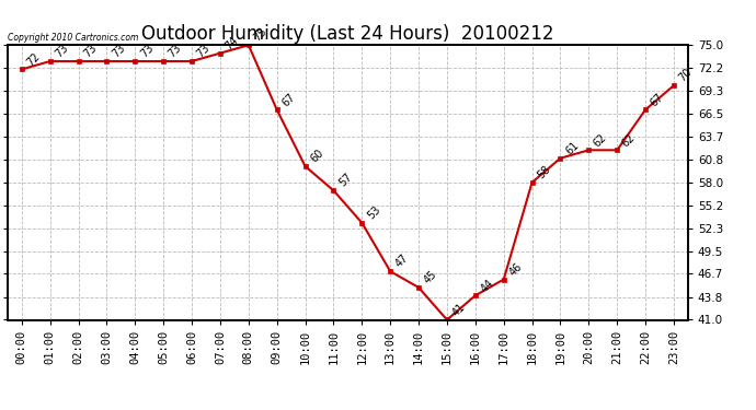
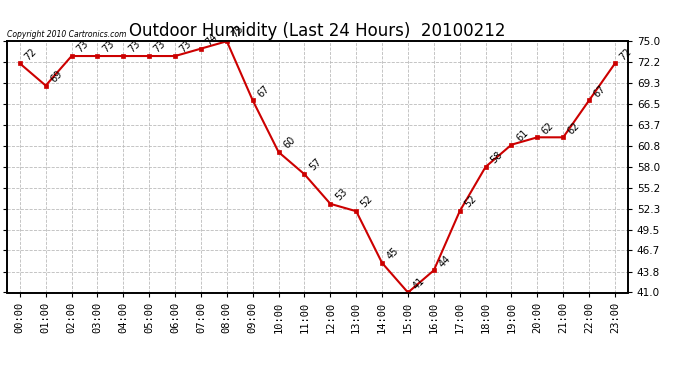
01:00: 73 -> 69
13:00: 47 -> 52
17:00: 46 -> 52
23:00: 70 -> 72
